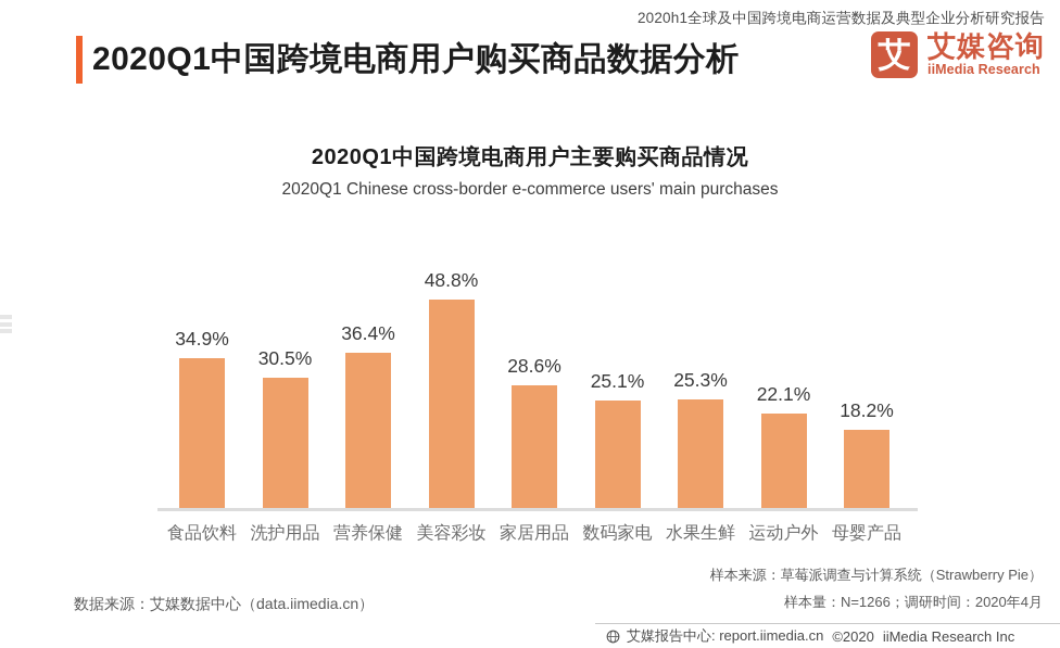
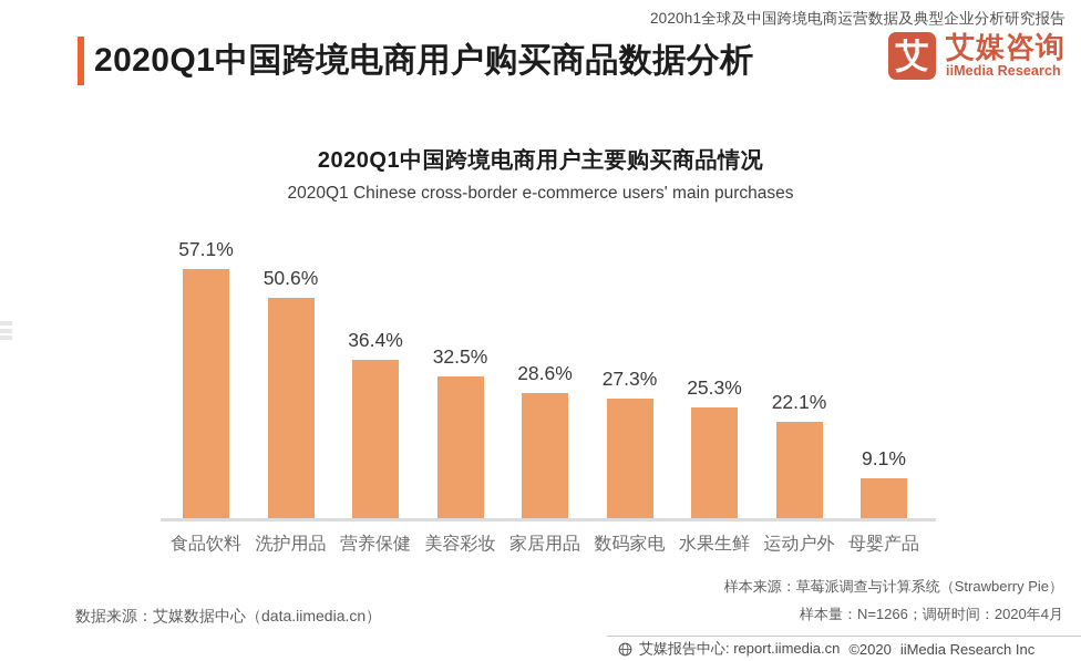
食品饮料: 34.9% -> 57.1%
洗护用品: 30.5% -> 50.6%
美容彩妆: 48.8% -> 32.5%
数码家电: 25.1% -> 27.3%
母婴产品: 18.2% -> 9.1%
